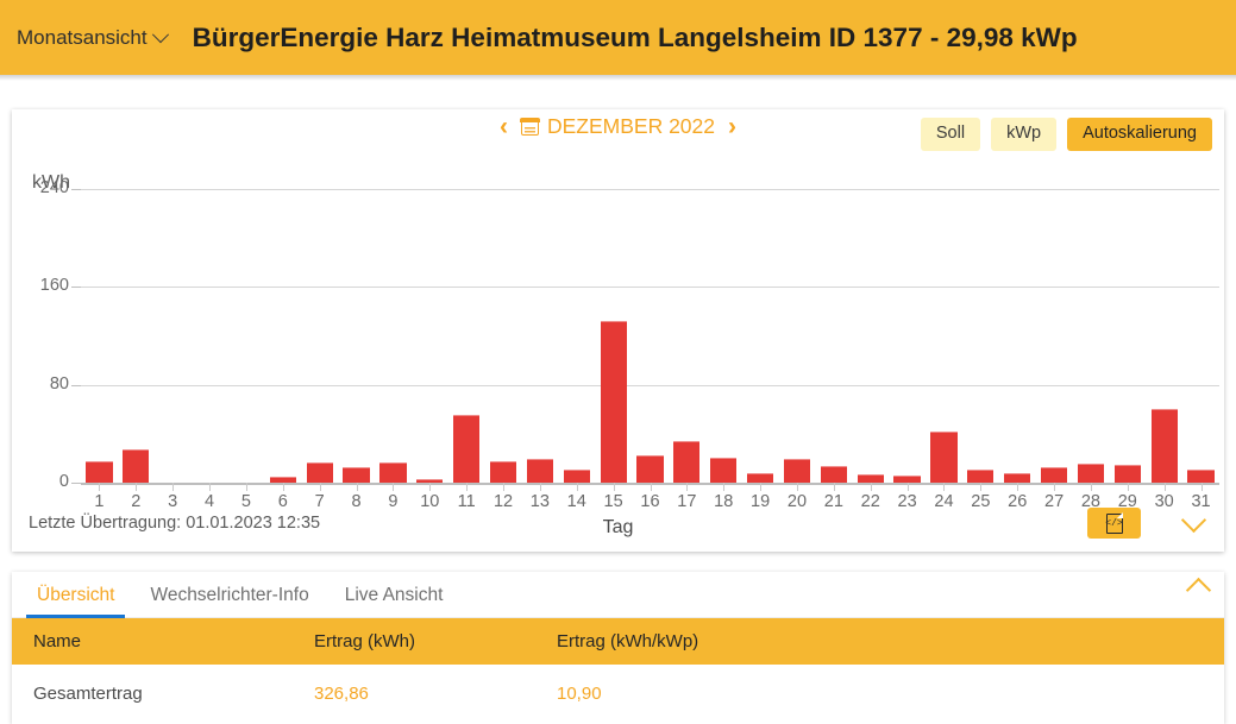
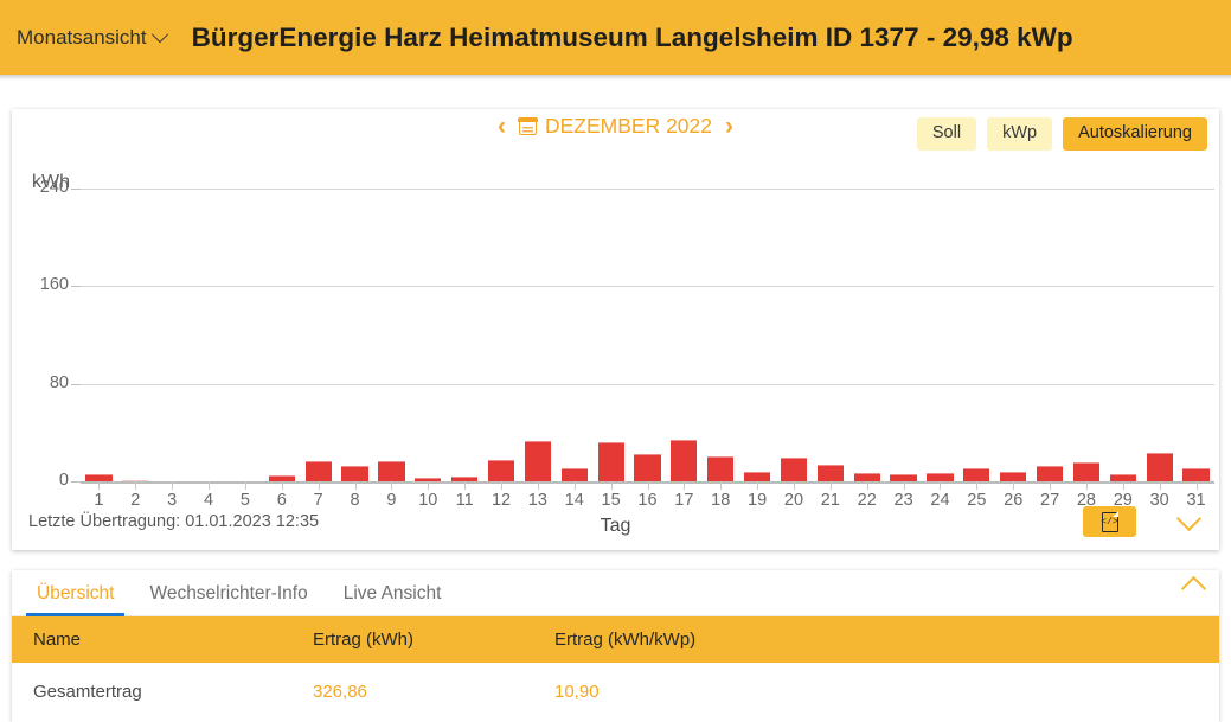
1: 17 -> 4
2: 26 -> 1
11: 54 -> 3
13: 18 -> 32
15: 131 -> 31
24: 41 -> 6
29: 14 -> 5
30: 59 -> 22
